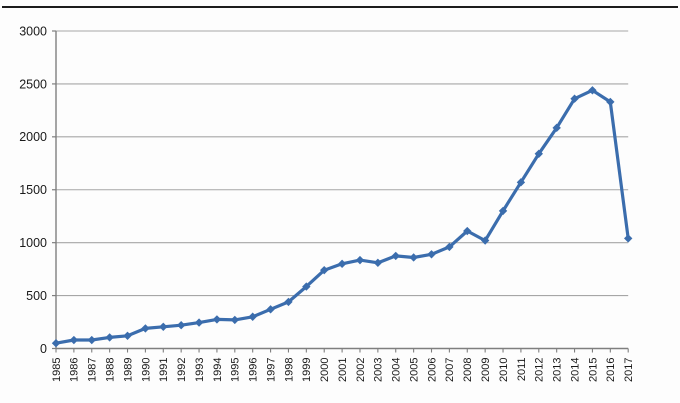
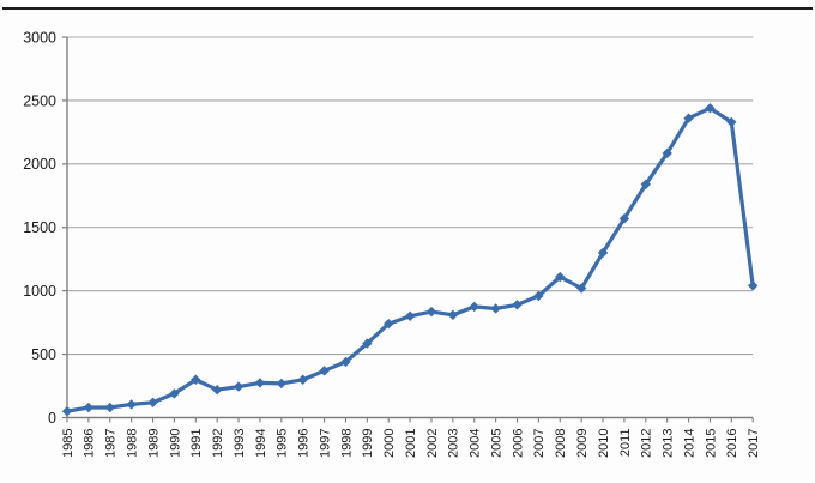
1991: 200 -> 300
